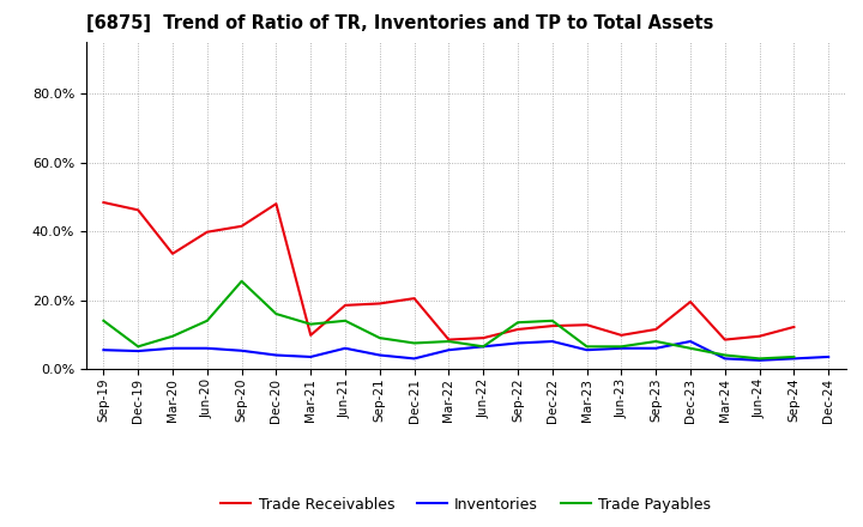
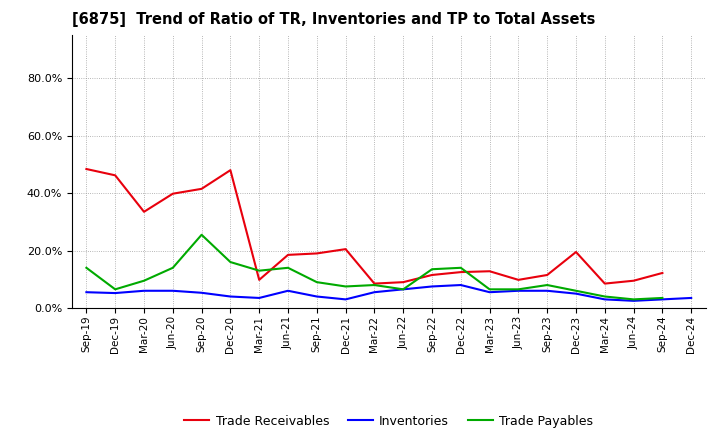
Inventories/Dec-23: 8.0% -> 5.0%
